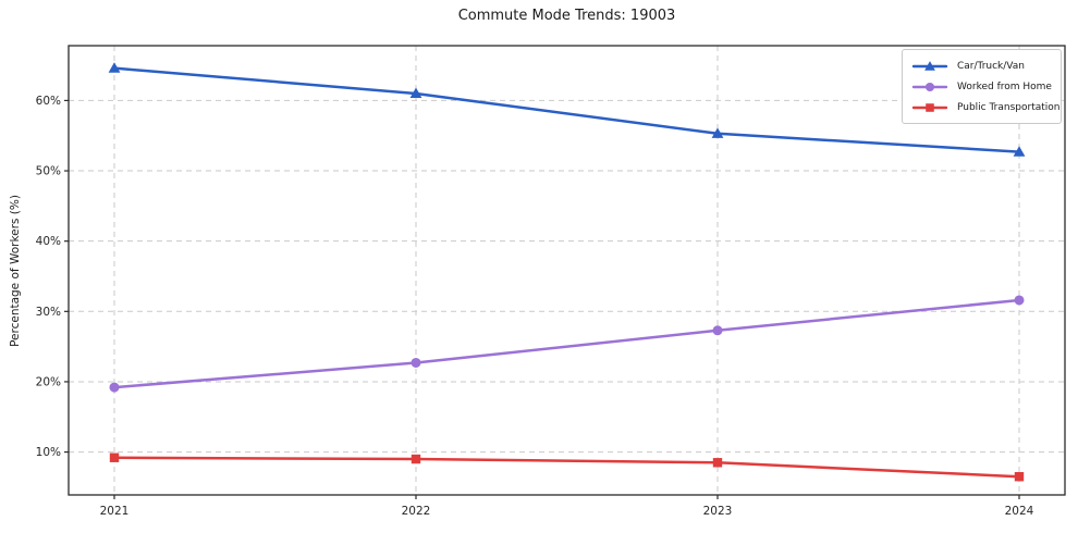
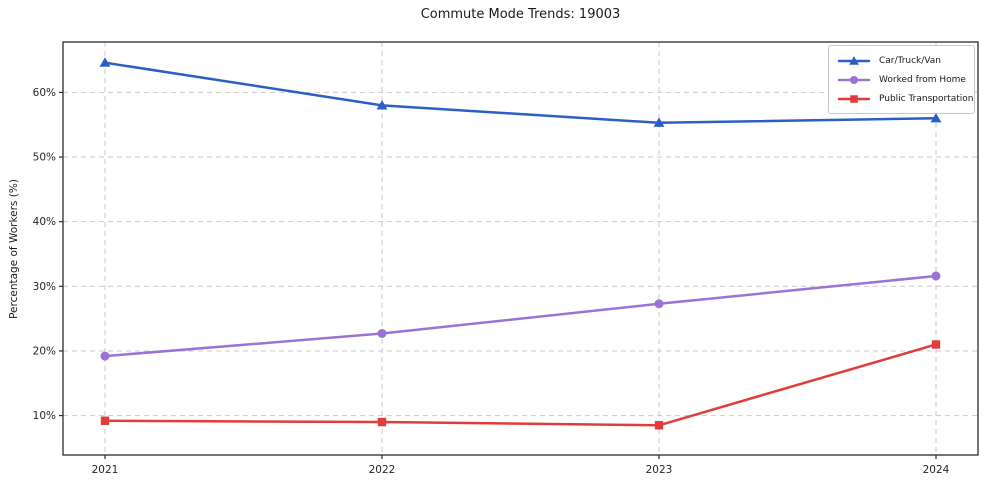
Car/Truck/Van/2022: 61% -> 58%
Car/Truck/Van/2024: 53% -> 56%
Public Transportation/2024: 6% -> 21%
